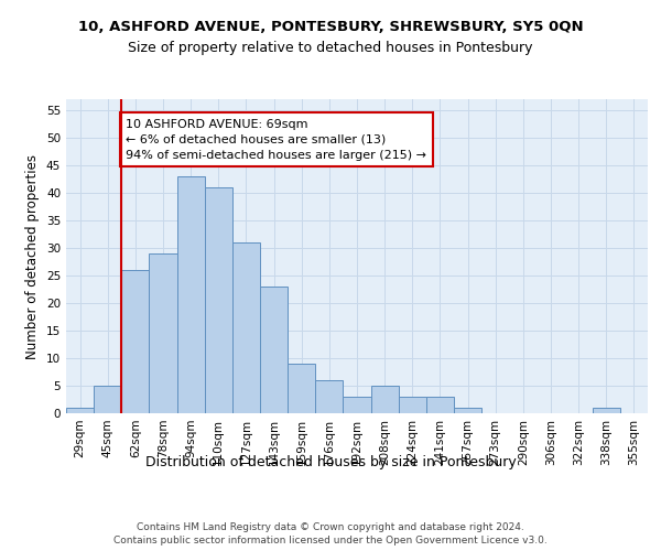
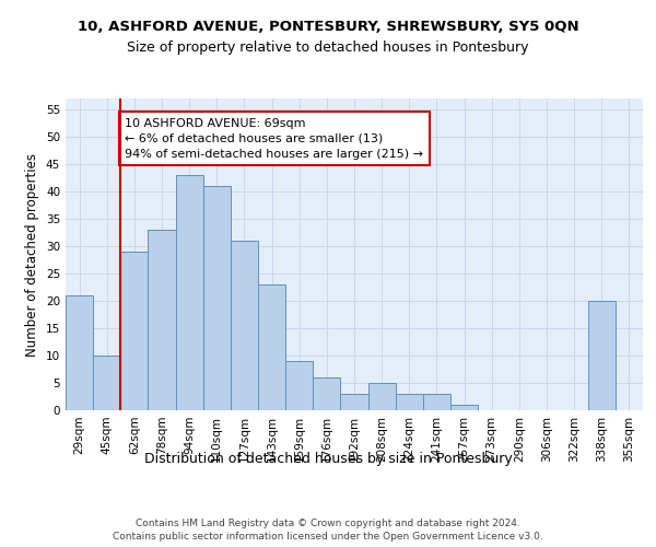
29sqm: 1 -> 21
45sqm: 5 -> 10
62sqm: 26 -> 29
78sqm: 29 -> 33
338sqm: 1 -> 20
